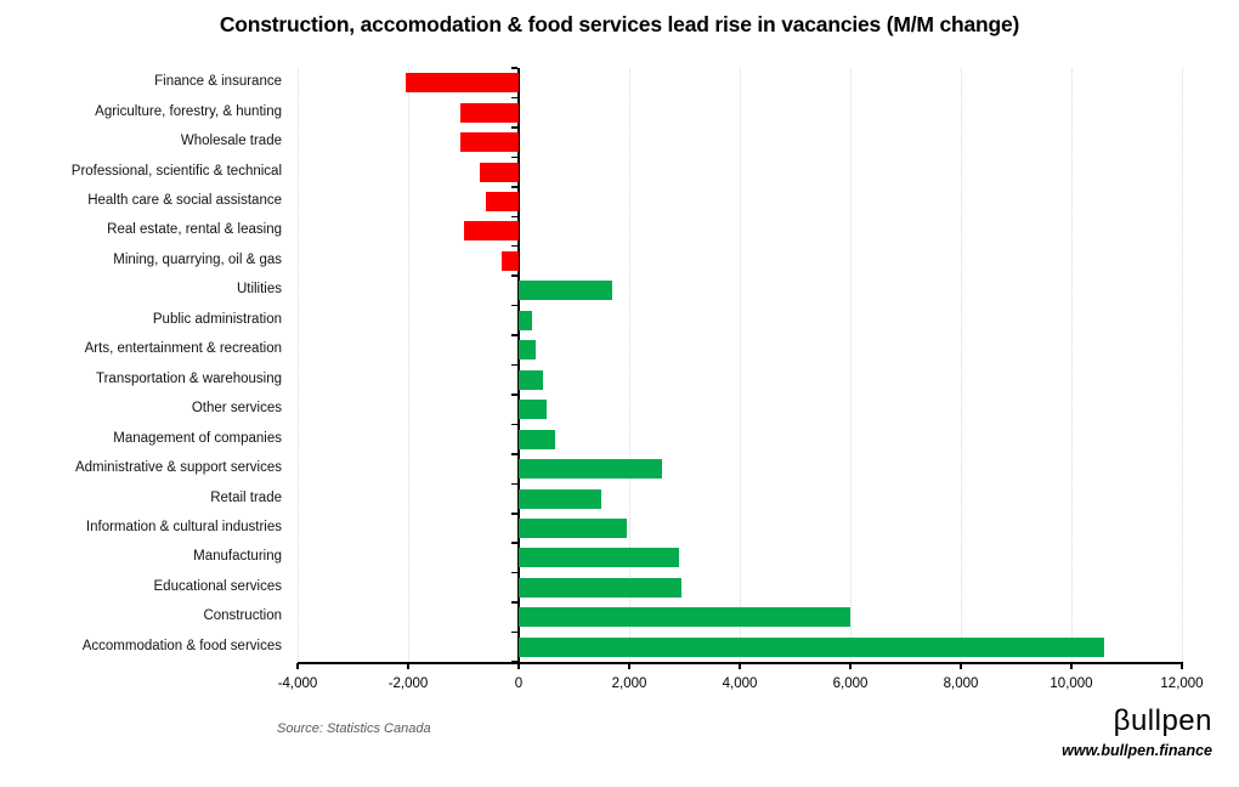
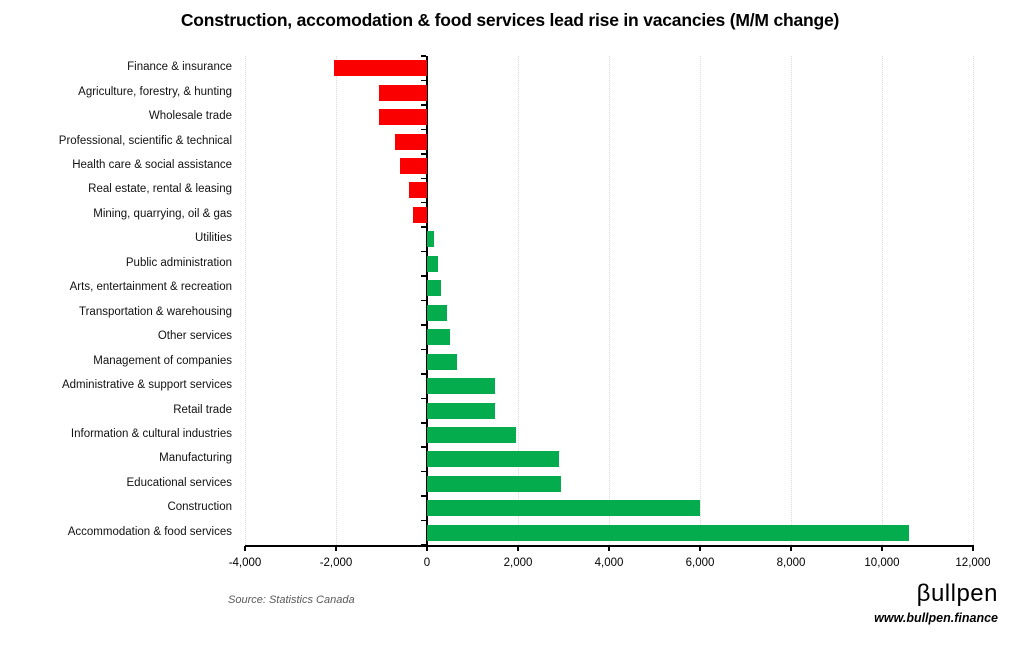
Real estate, rental & leasing: -1000 -> -400
Utilities: 1700 -> 200
Administrative & support services: 2600 -> 1500
